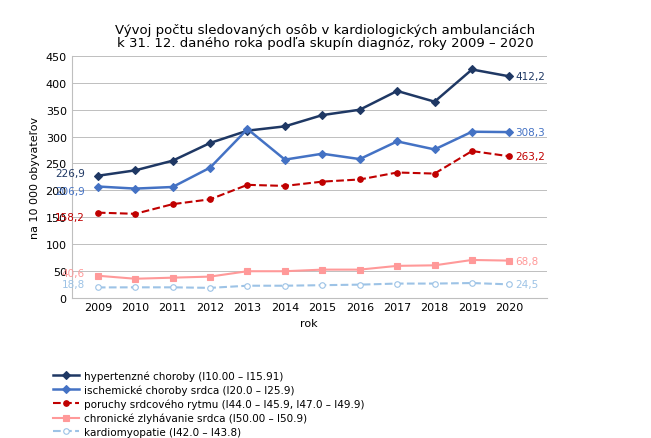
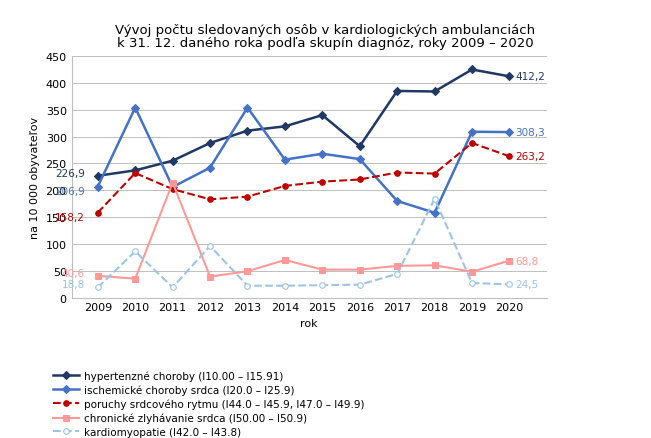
ischemické choroby srdca (I20.0 – I25.9)/2010: 203 -> 354
poruchy srdcového rytmu (I44.0 – I45.9, I47.0 – I49.9)/2010: 156 -> 232
kardiomyopatie (I42.0 – I43.8)/2010: 19 -> 86
poruchy srdcového rytmu (I44.0 – I45.9, I47.0 – I49.9)/2011: 174 -> 202
chronické zlyhávanie srdca (I50.00 – I50.9)/2011: 37 -> 214
kardiomyopatie (I42.0 – I43.8)/2012: 18 -> 96
ischemické choroby srdca (I20.0 – I25.9)/2013: 314 -> 354
poruchy srdcového rytmu (I44.0 – I45.9, I47.0 – I49.9)/2013: 210 -> 188
chronické zlyhávanie srdca (I50.00 – I50.9)/2014: 49 -> 70
hypertenzné choroby (I10.00 – I15.91)/2016: 350 -> 282
ischemické choroby srdca (I20.0 – I25.9)/2017: 291 -> 180
kardiomyopatie (I42.0 – I43.8)/2017: 26 -> 44
hypertenzné choroby (I10.00 – I15.91)/2018: 365 -> 384
ischemické choroby srdca (I20.0 – I25.9)/2018: 276 -> 158
kardiomyopatie (I42.0 – I43.8)/2018: 26 -> 184
poruchy srdcového rytmu (I44.0 – I45.9, I47.0 – I49.9)/2019: 273 -> 288
chronické zlyhávanie srdca (I50.00 – I50.9)/2019: 70 -> 48
